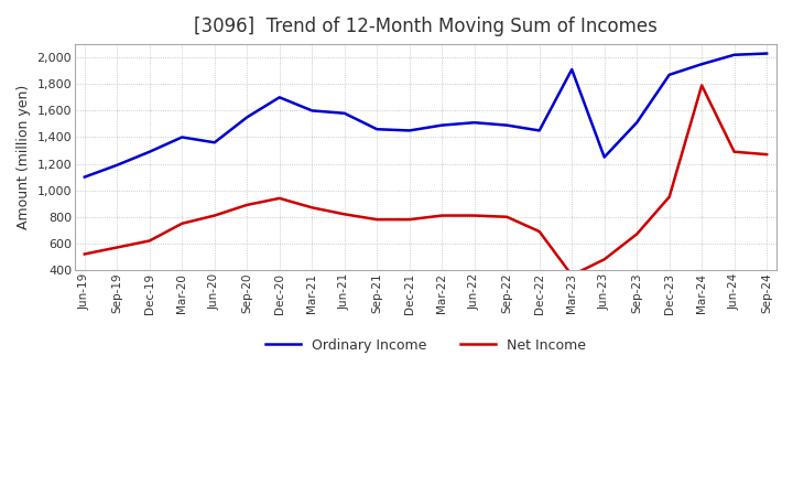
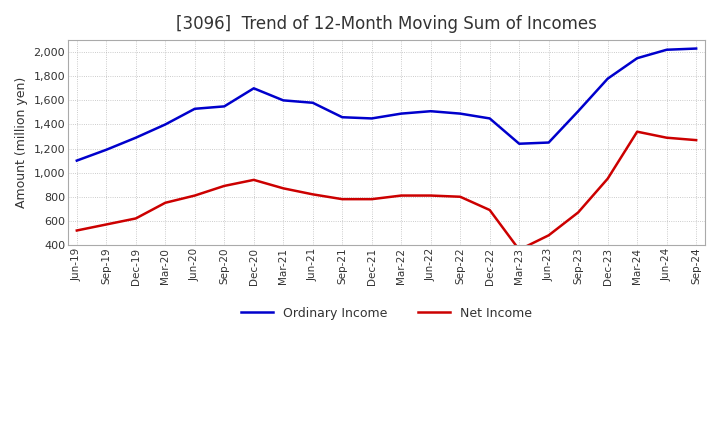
Ordinary Income/Jun-20: 1,360 -> 1,530
Ordinary Income/Mar-23: 1,910 -> 1,240
Ordinary Income/Dec-23: 1,870 -> 1,780
Net Income/Mar-24: 1,790 -> 1,340
